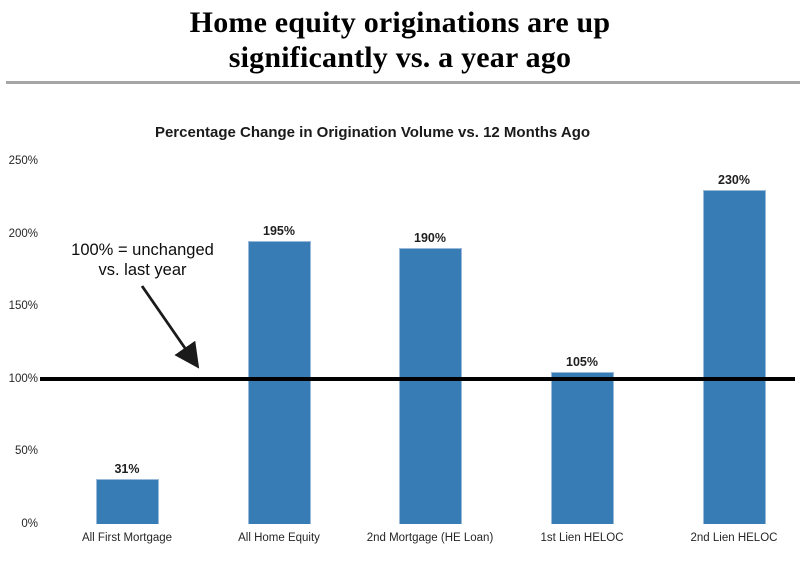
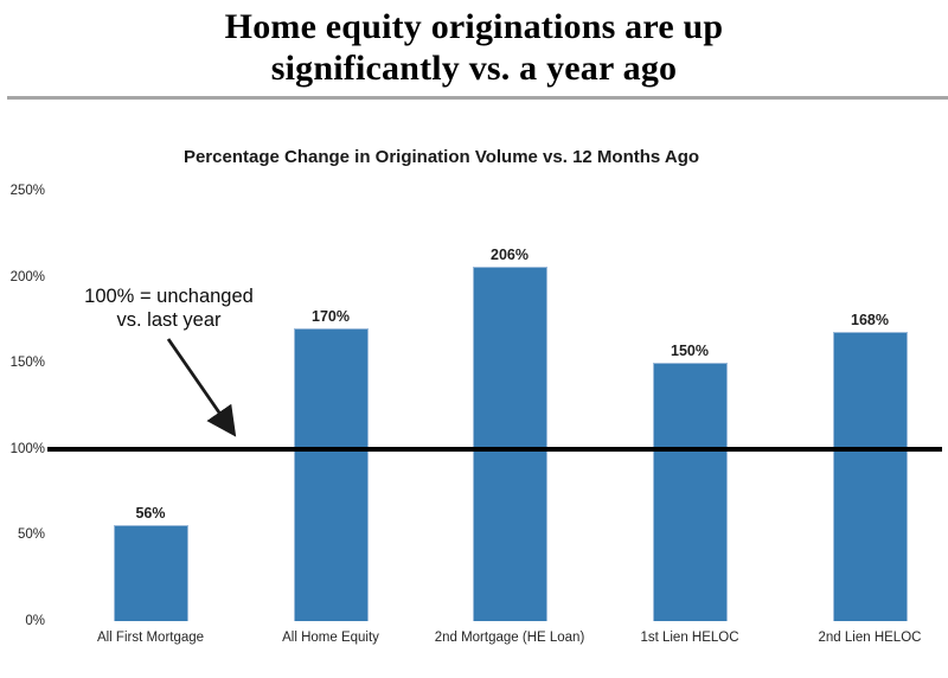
All First Mortgage: 31% -> 56%
All Home Equity: 195% -> 170%
2nd Mortgage (HE Loan): 190% -> 206%
1st Lien HELOC: 105% -> 150%
2nd Lien HELOC: 230% -> 168%
